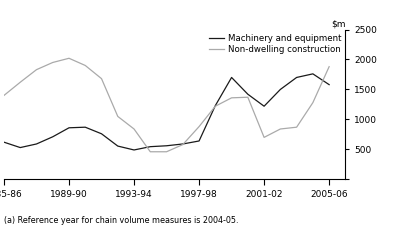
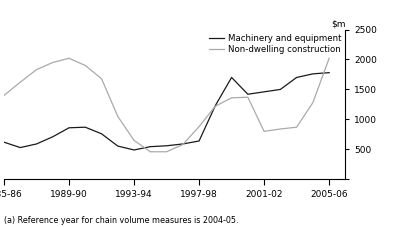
Non-dwelling construction/1993-94: 840 -> 650
Machinery and equipment/2001-02: 1220 -> 1460
Non-dwelling construction/2001-02: 700 -> 800
Machinery and equipment/2005-06: 1580 -> 1780
Non-dwelling construction/2005-06: 1880 -> 2020
